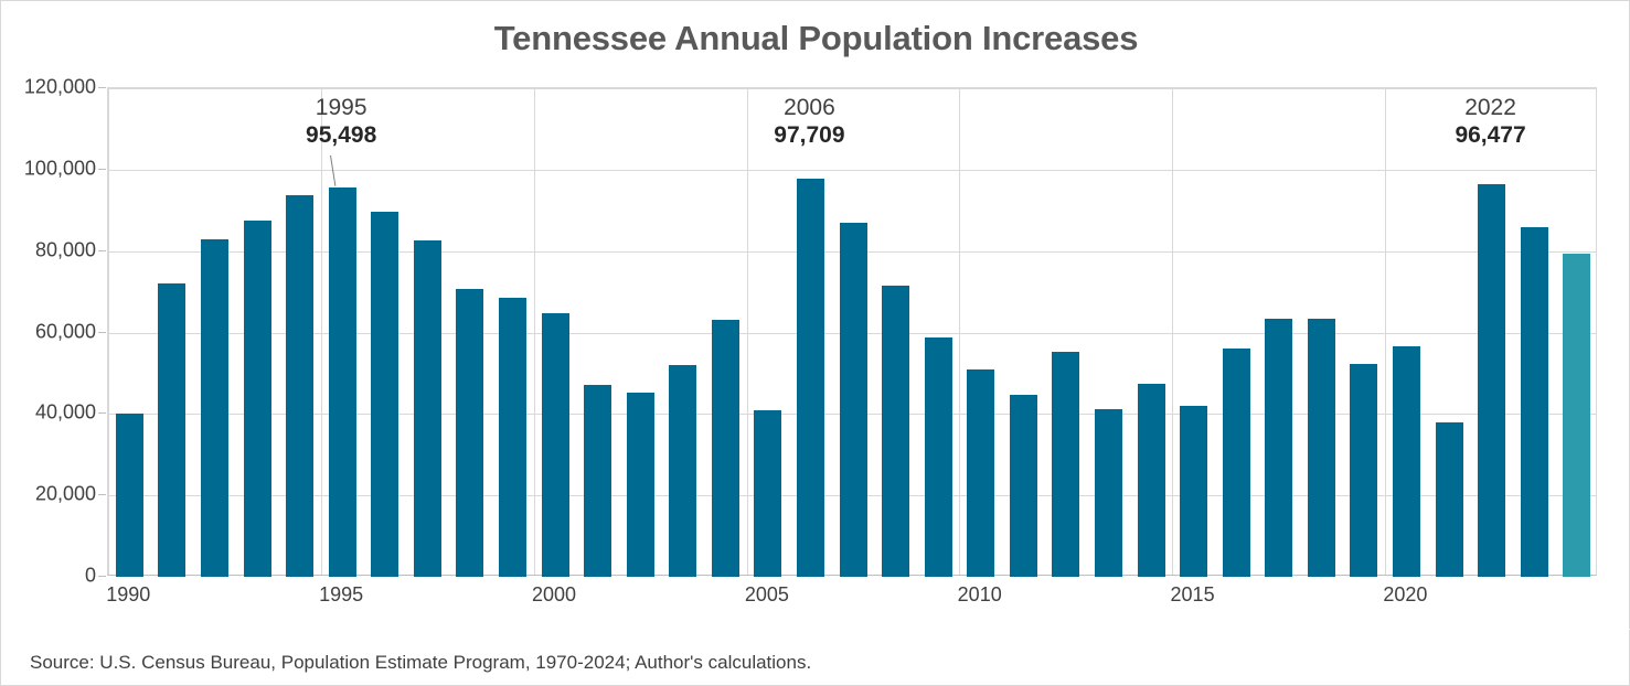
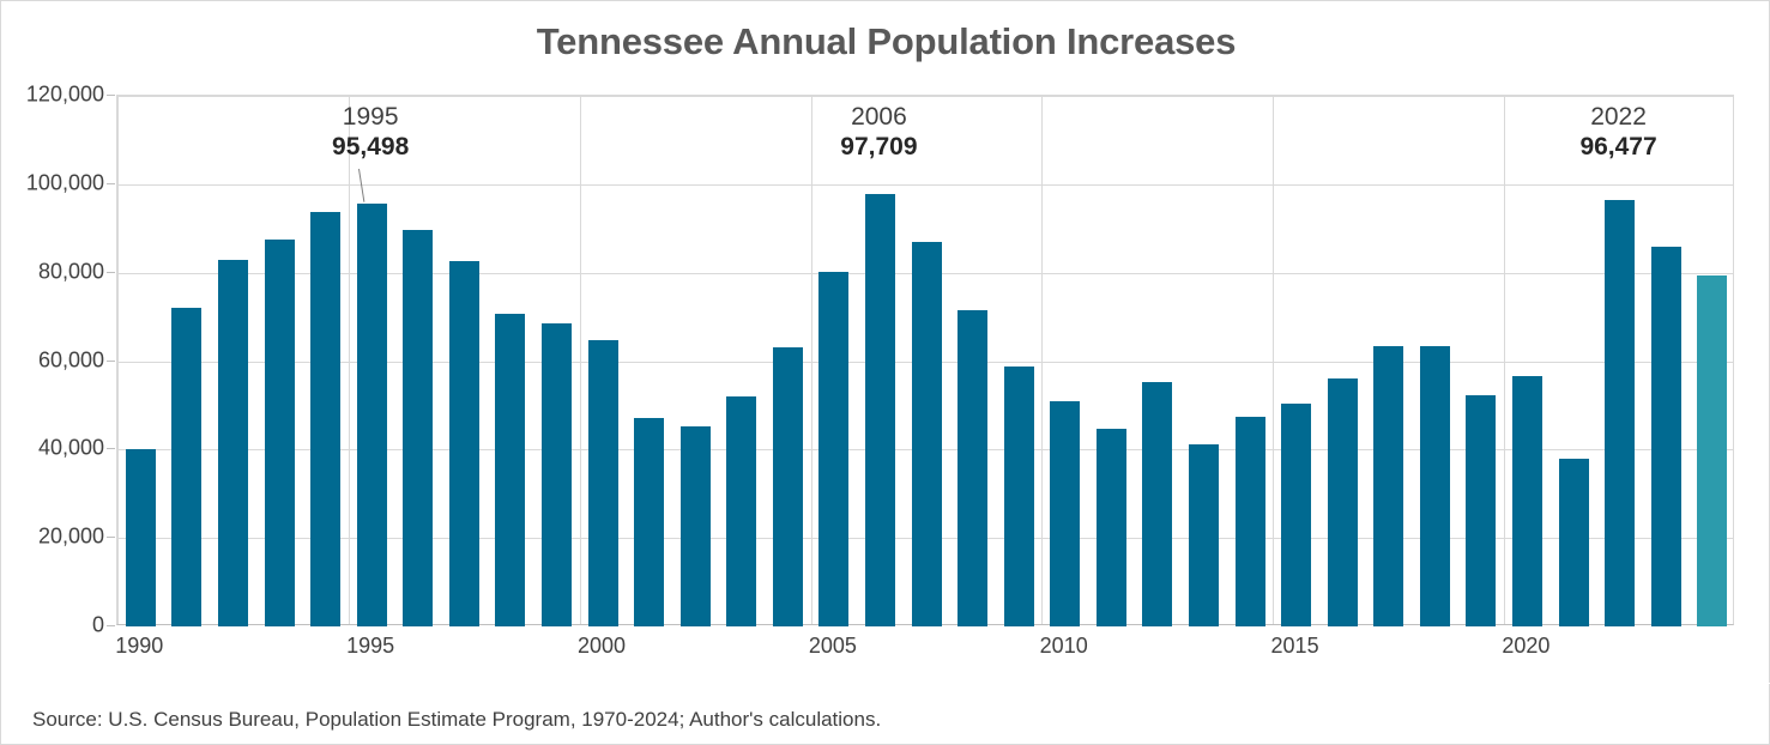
2005: 41000 -> 80000
2015: 42000 -> 50000
